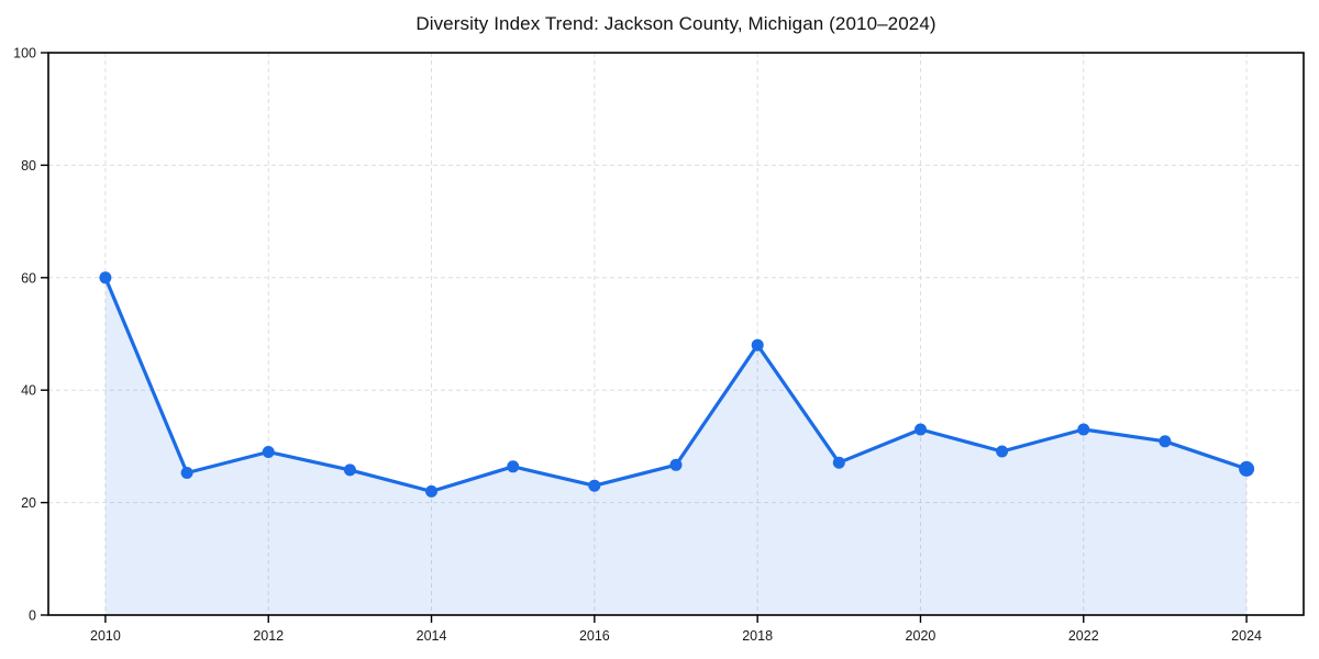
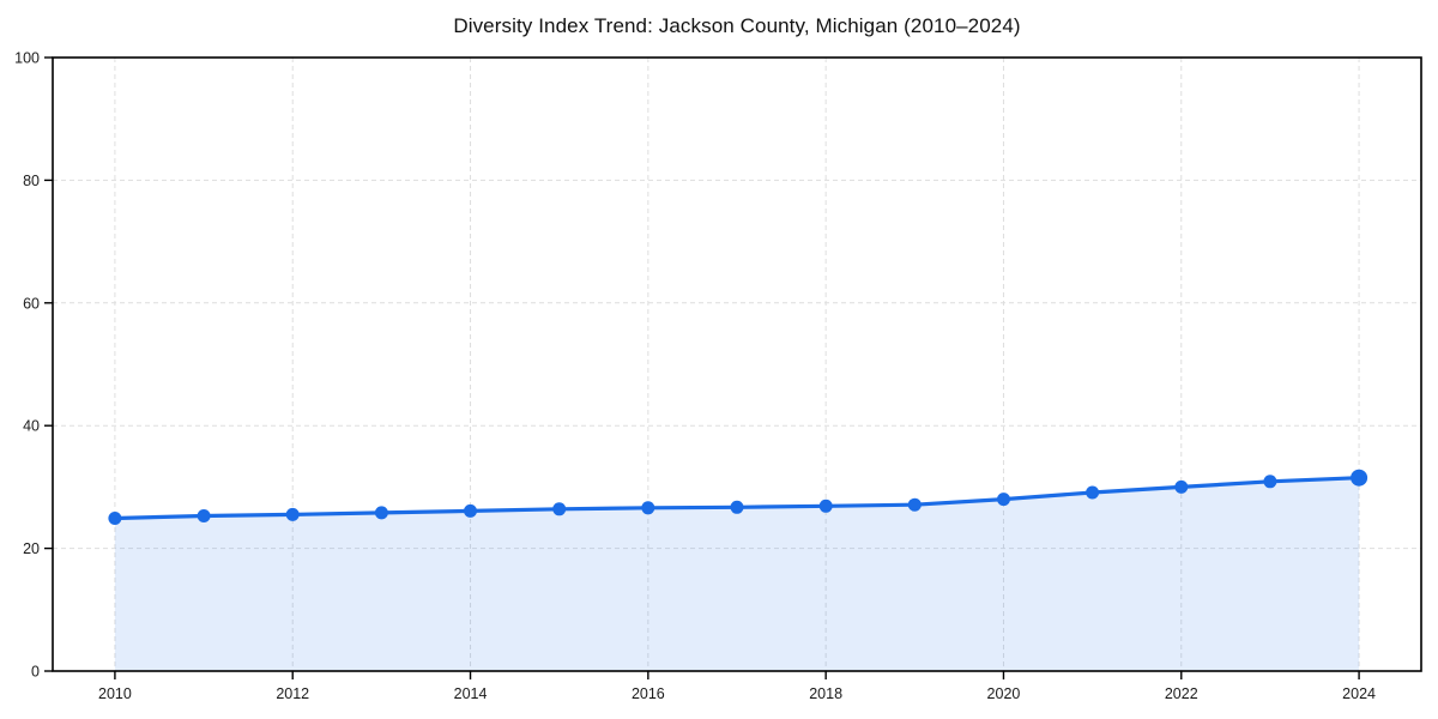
2010: 60 -> 25
2012: 29 -> 26
2014: 22 -> 26
2016: 23 -> 27
2018: 48 -> 27
2020: 33 -> 28
2022: 33 -> 30
2024: 26 -> 32
